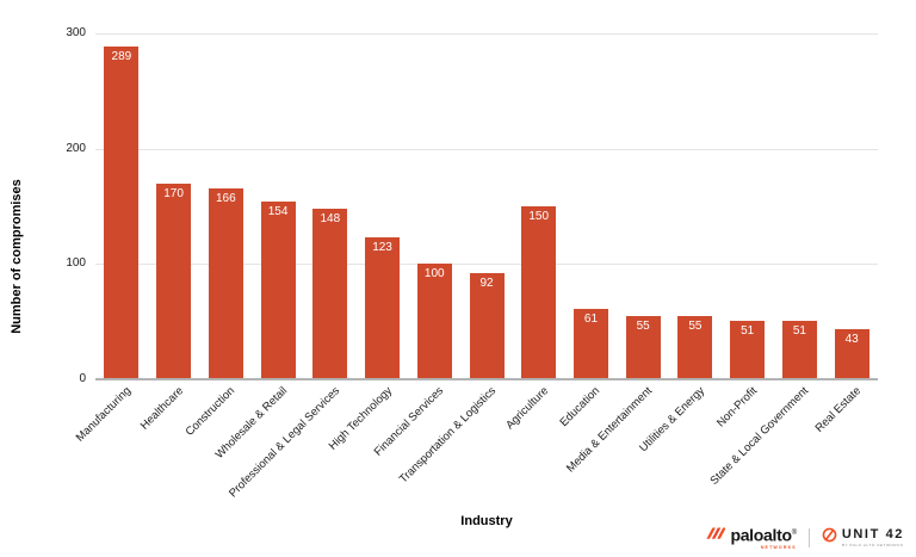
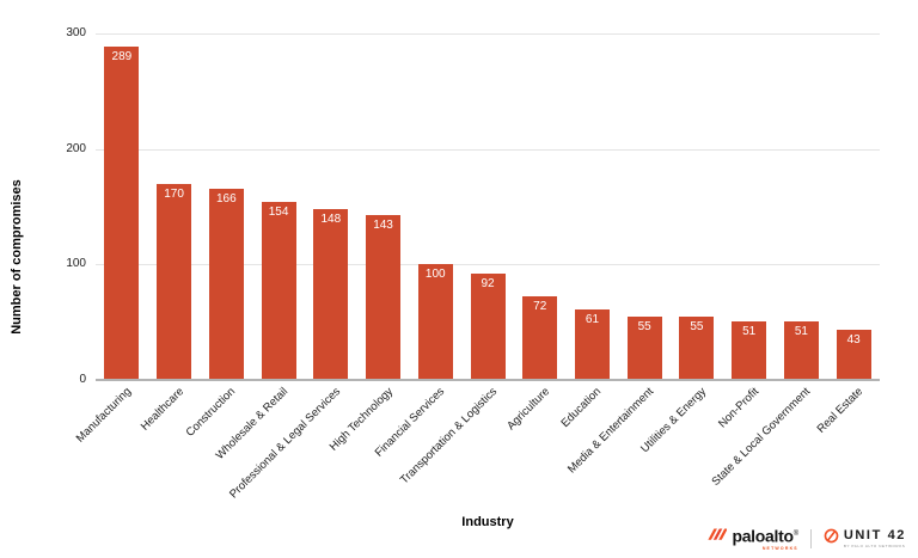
High Technology: 123 -> 143
Agriculture: 150 -> 72
